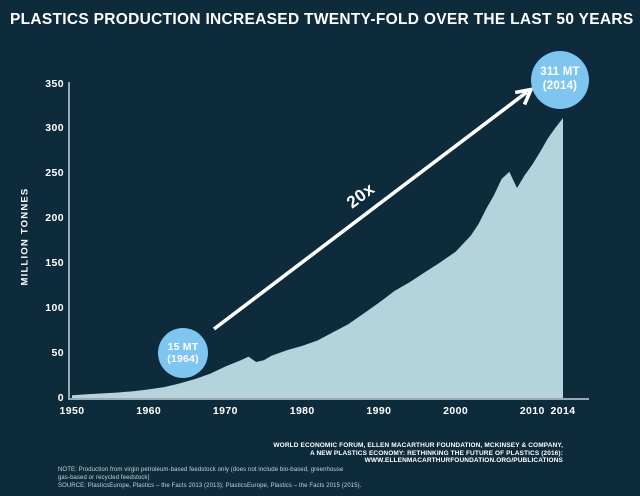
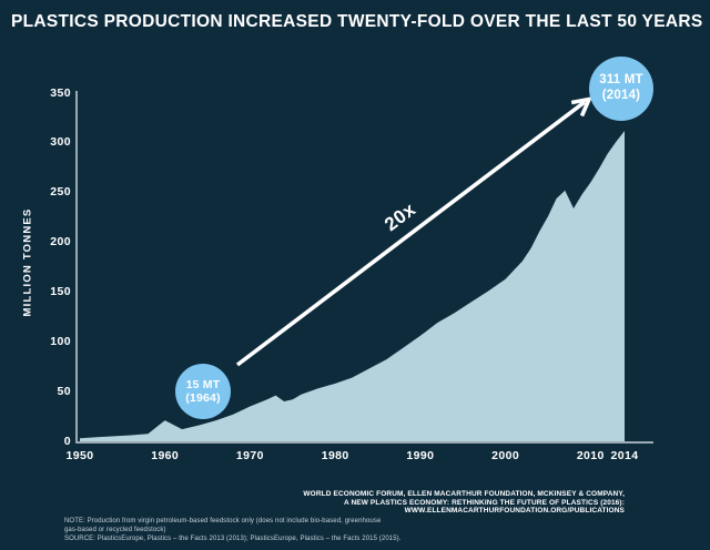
1960: 10 -> 20
